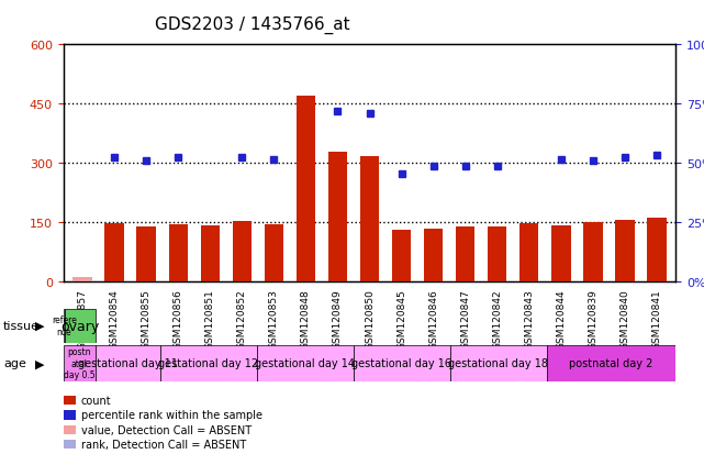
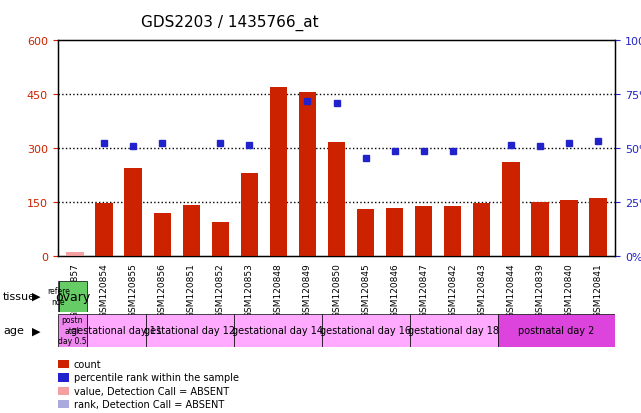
GSM120855: 138 -> 245
GSM120856: 145 -> 120
GSM120852: 152 -> 95
GSM120853: 143 -> 230
GSM120849: 328 -> 455
GSM120844: 141 -> 260
